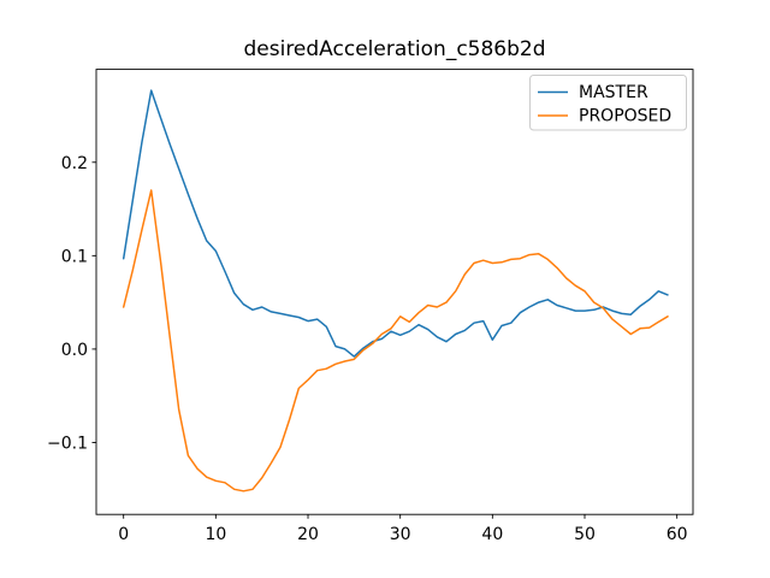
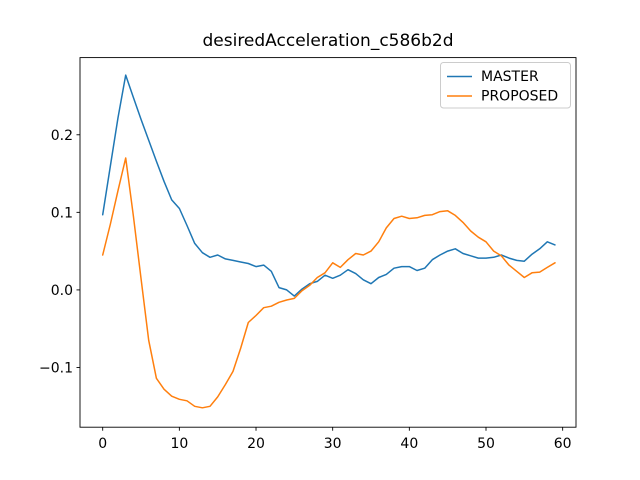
MASTER/40: 0.01 -> 0.03
